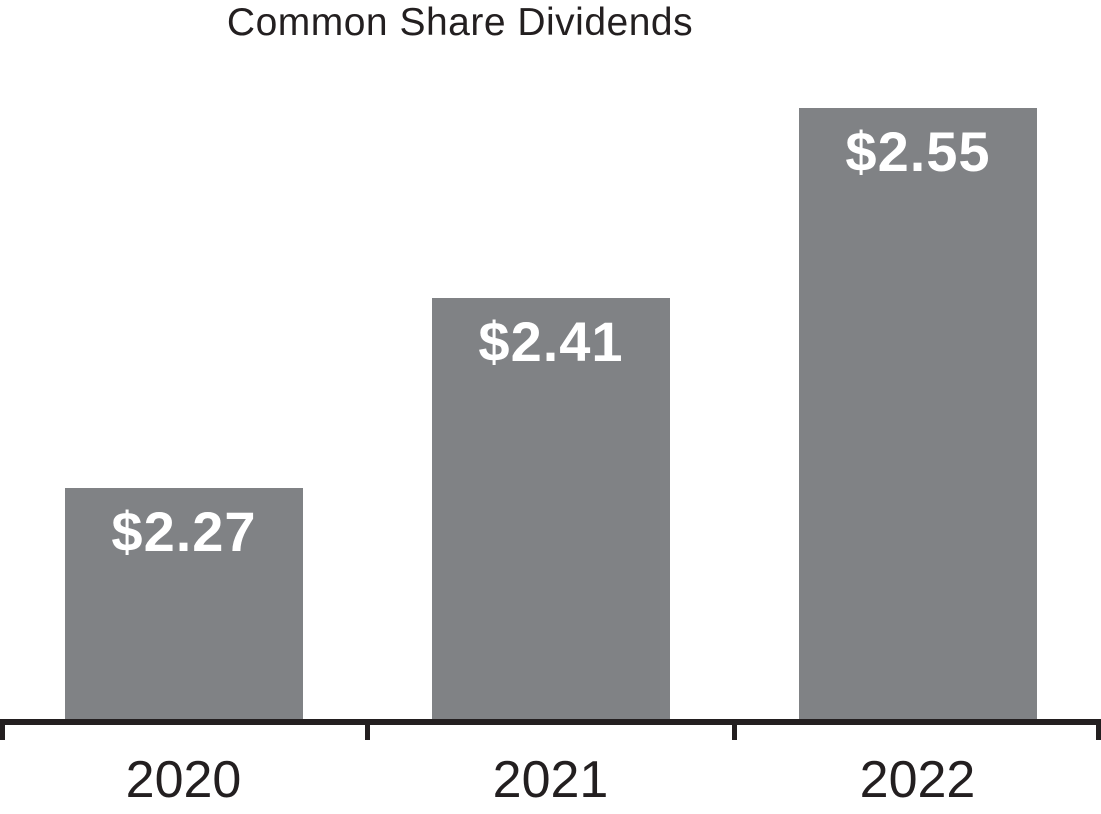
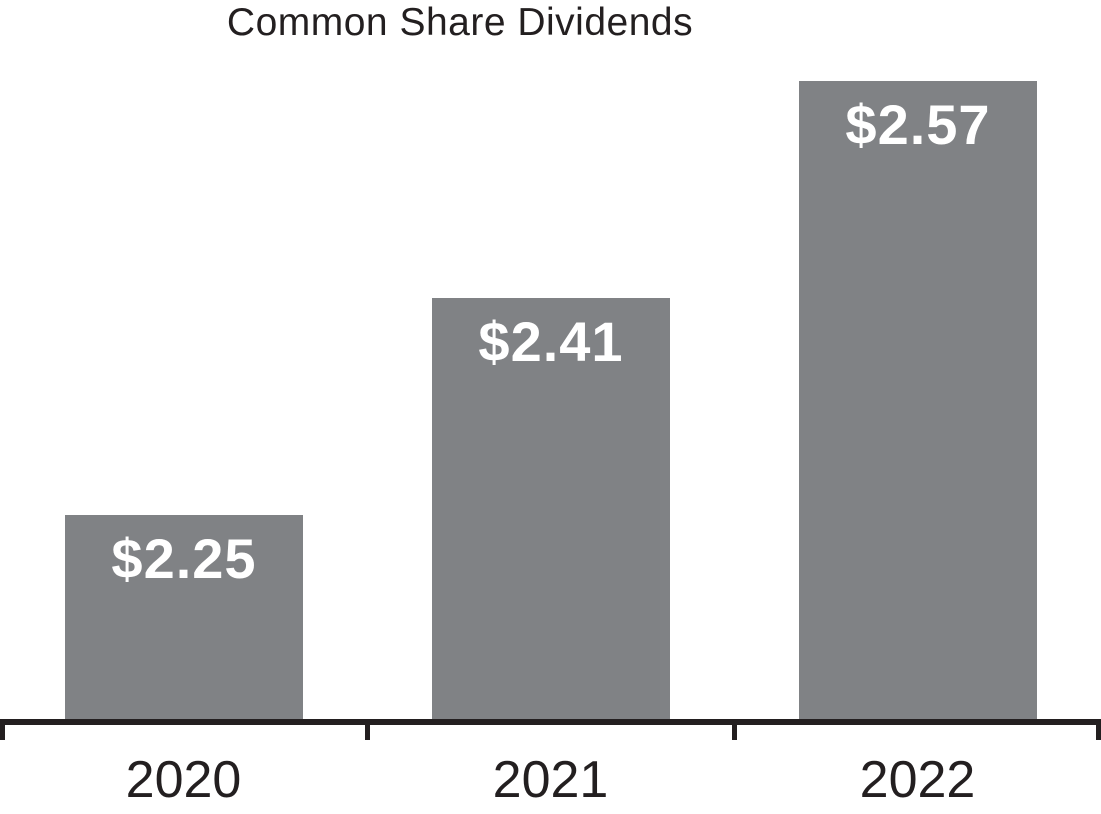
2020: $2.27 -> $2.25
2022: $2.55 -> $2.57
